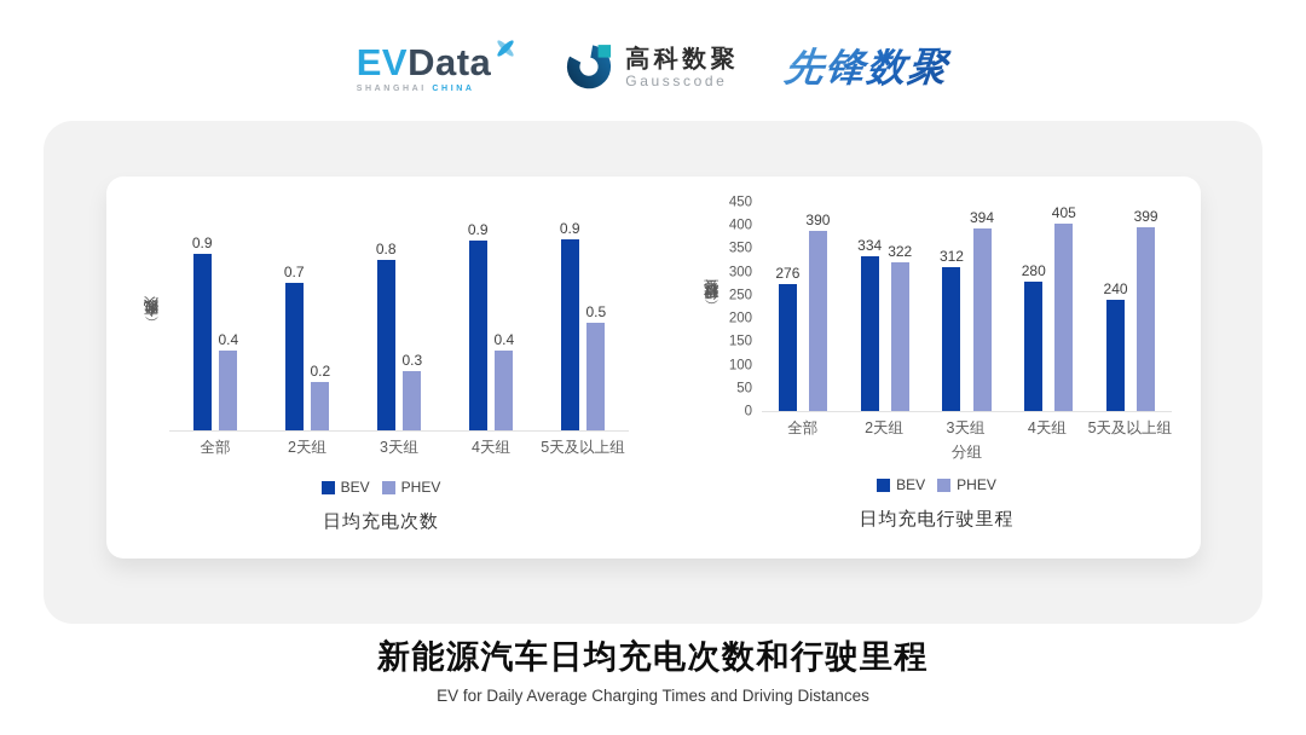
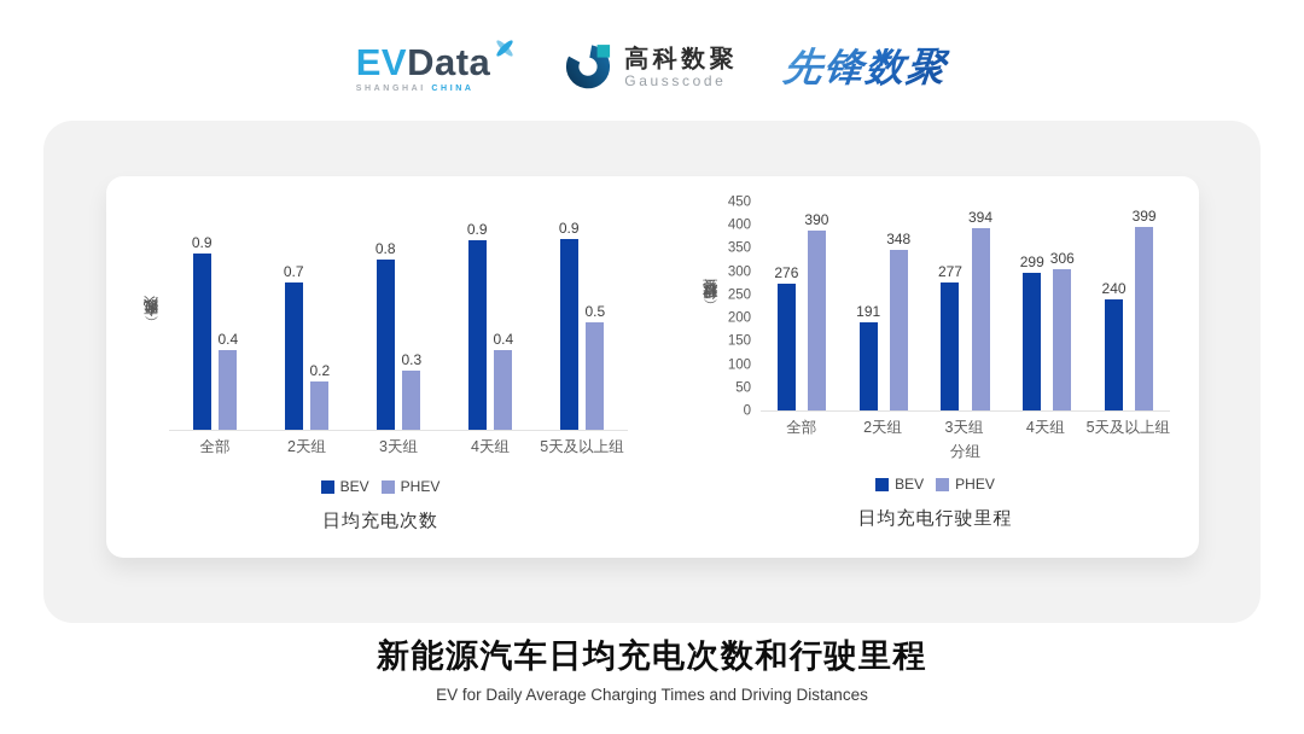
日均充电行驶里程/BEV/2天组: 334 -> 191
日均充电行驶里程/PHEV/2天组: 322 -> 348
日均充电行驶里程/BEV/3天组: 312 -> 277
日均充电行驶里程/BEV/4天组: 280 -> 299
日均充电行驶里程/PHEV/4天组: 405 -> 306
